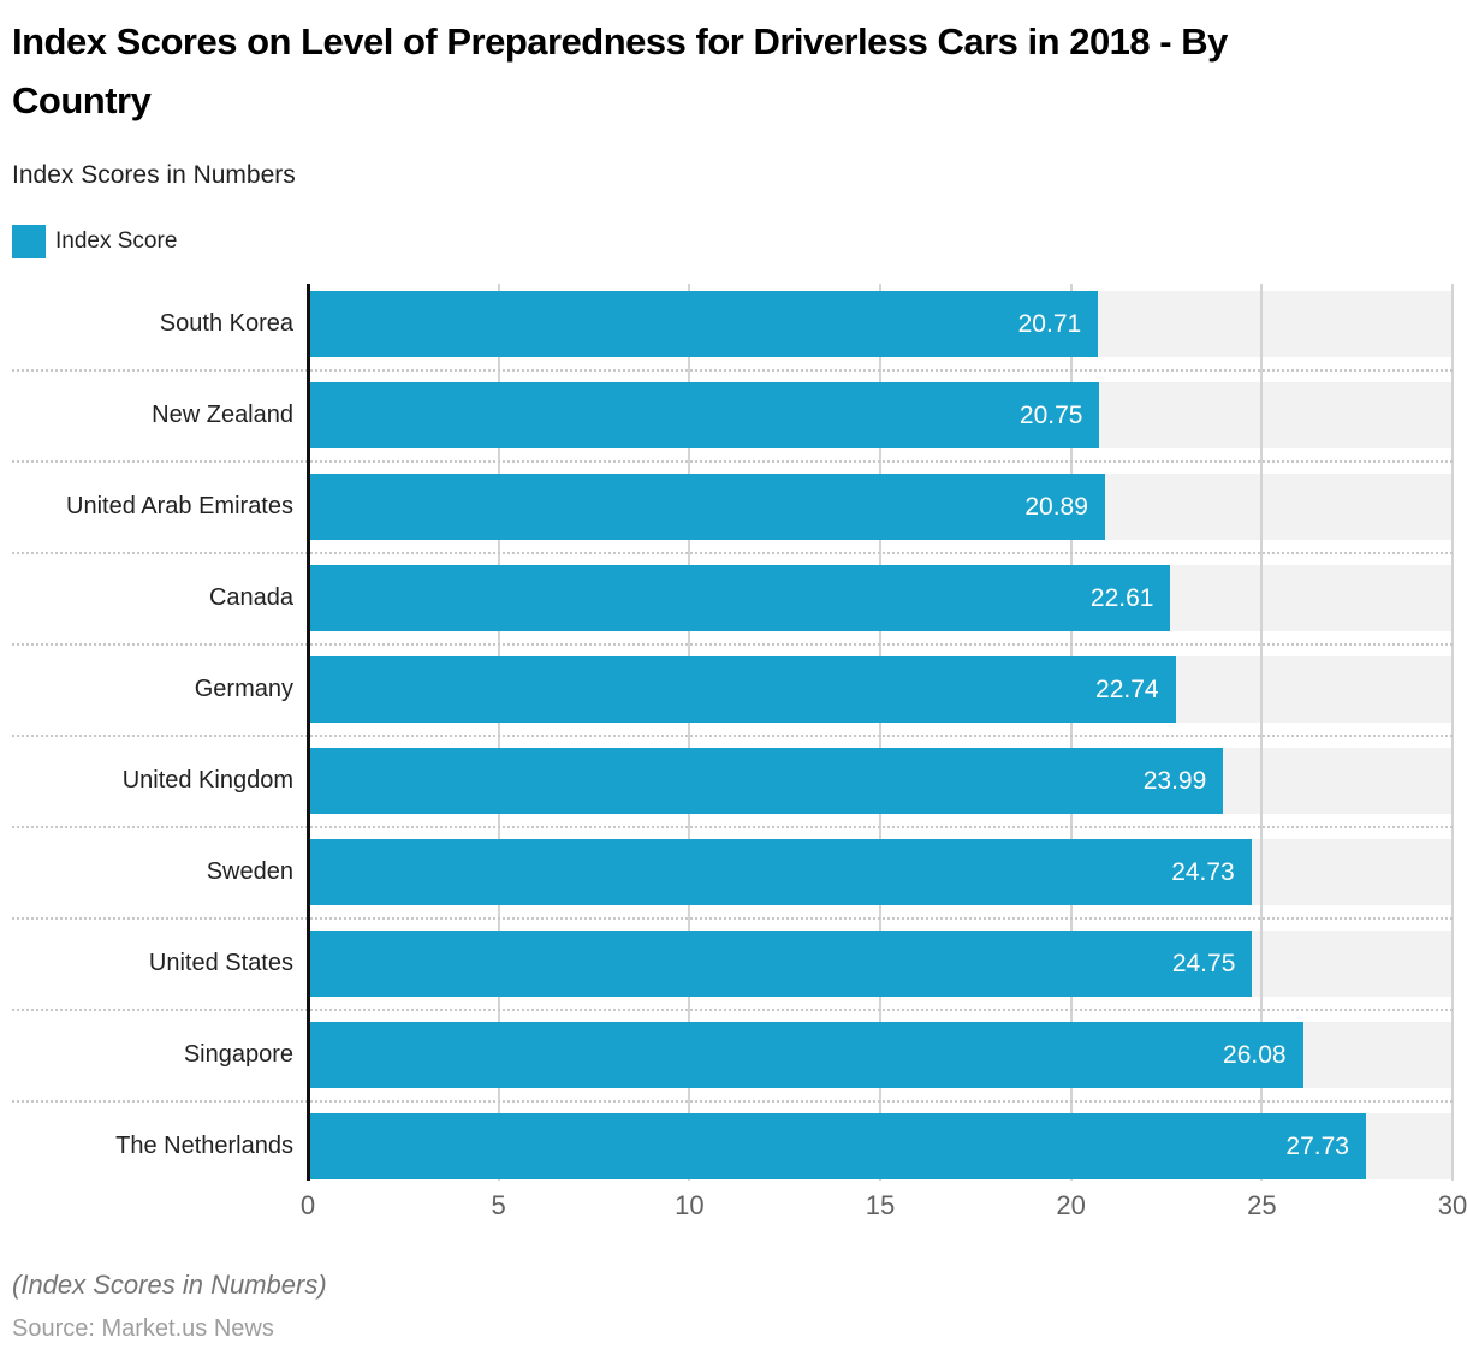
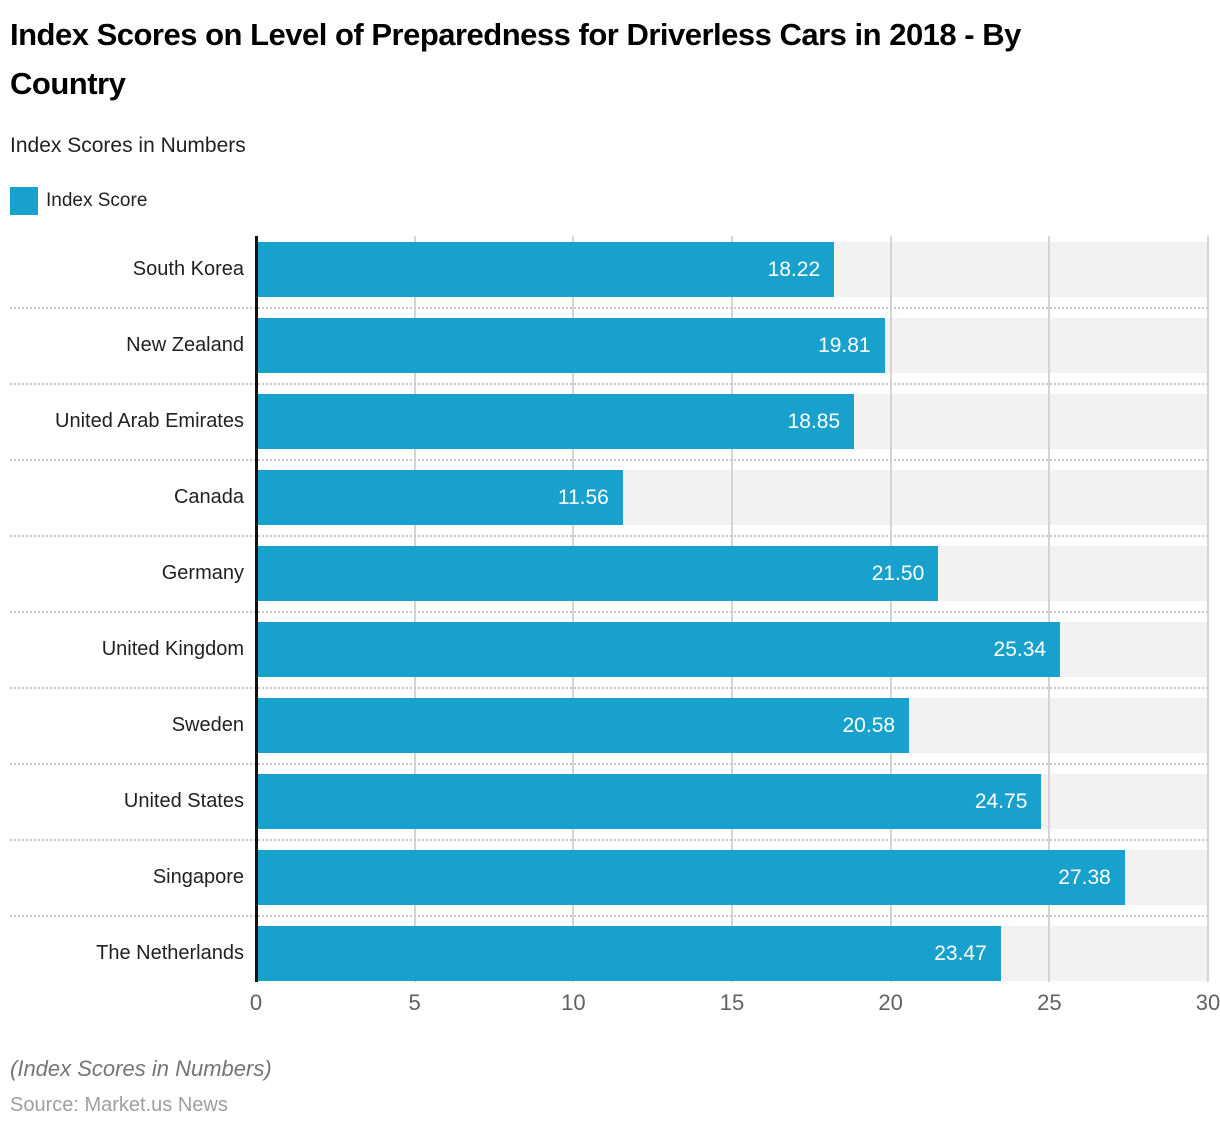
South Korea: 20.71 -> 18.22
New Zealand: 20.75 -> 19.81
United Arab Emirates: 20.89 -> 18.85
Canada: 22.61 -> 11.56
Germany: 22.74 -> 21.50
United Kingdom: 23.99 -> 25.34
Sweden: 24.73 -> 20.58
Singapore: 26.08 -> 27.38
The Netherlands: 27.73 -> 23.47
